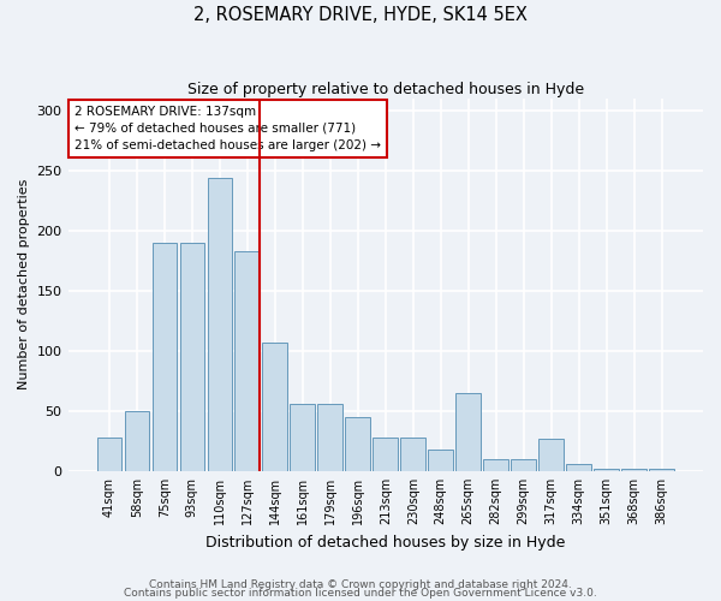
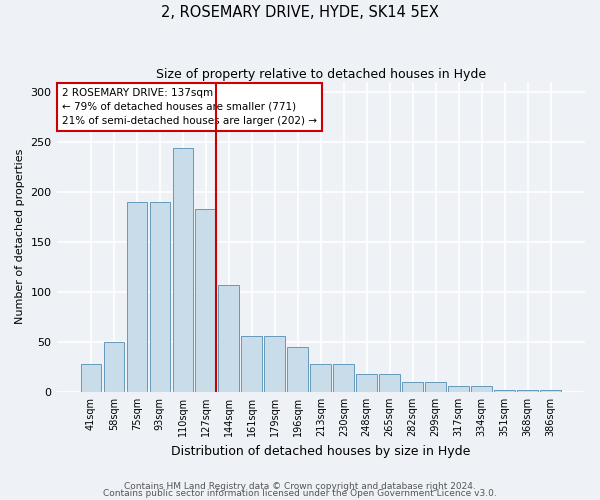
265sqm: 65 -> 18
317sqm: 27 -> 6
